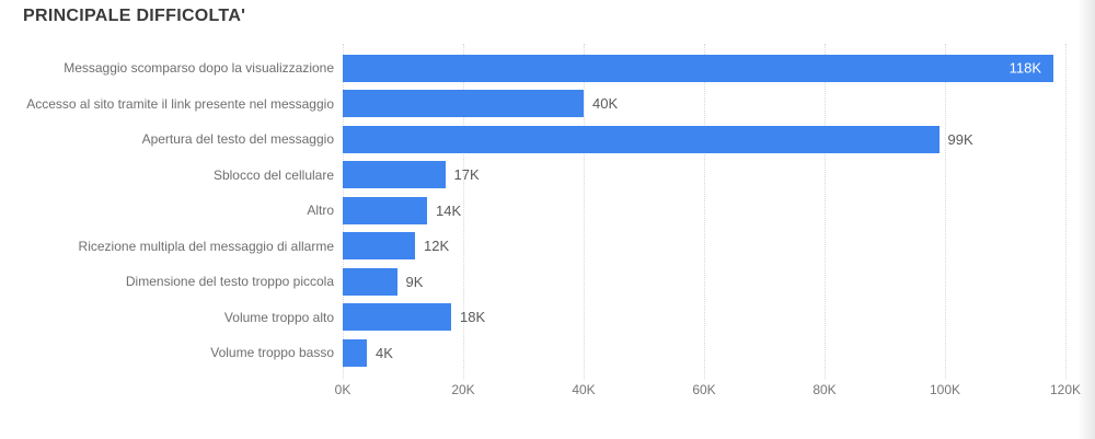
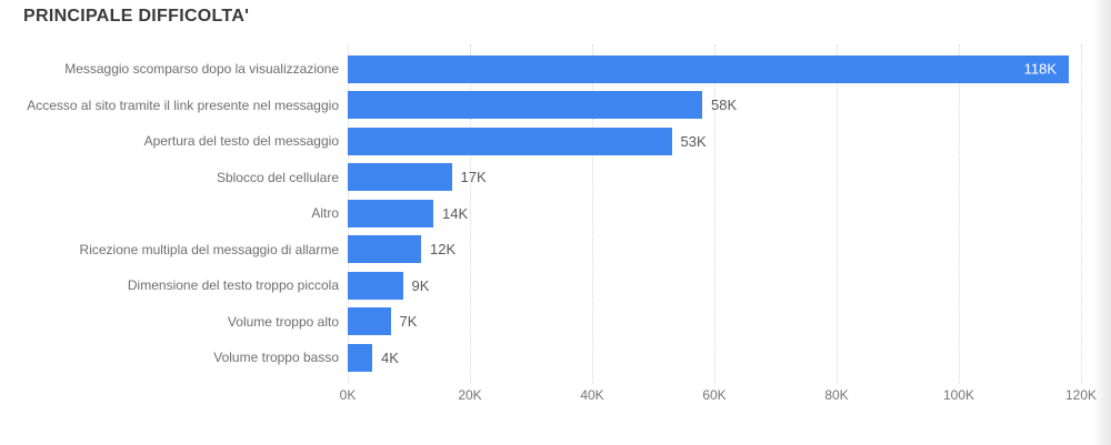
Accesso al sito tramite il link presente nel messaggio: 40K -> 58K
Apertura del testo del messaggio: 99K -> 53K
Volume troppo alto: 18K -> 7K
